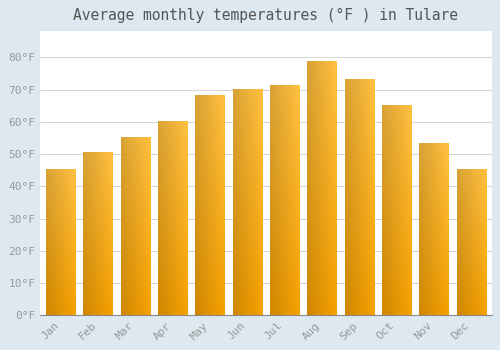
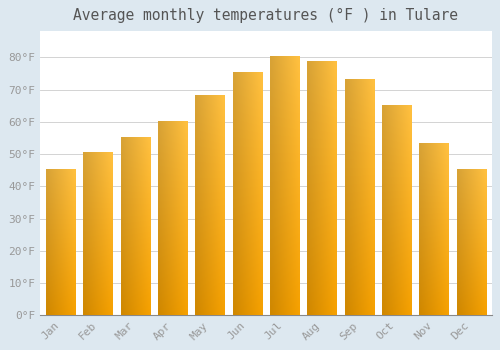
Jun: 70.0°F -> 75.0°F
Jul: 71.0°F -> 80.0°F
